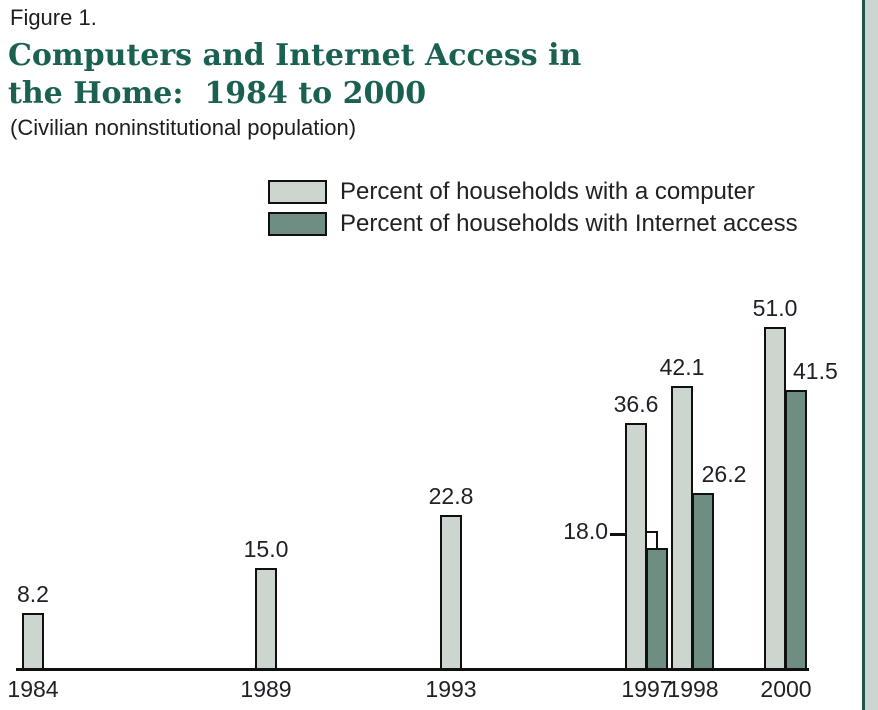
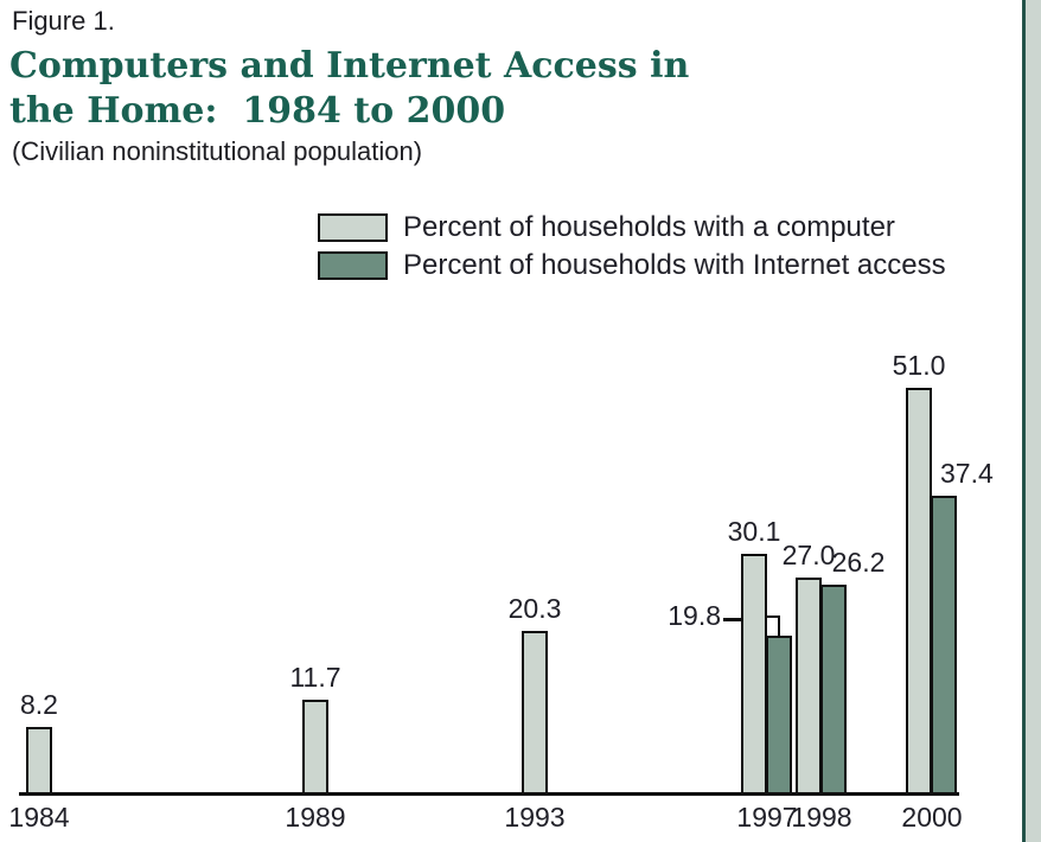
Percent of households with a computer/1989: 15.0 -> 11.7
Percent of households with a computer/1993: 22.8 -> 20.3
Percent of households with a computer/1997: 36.6 -> 30.1
Percent of households with Internet access/1997: 18.0 -> 19.8
Percent of households with a computer/1998: 42.1 -> 27.0
Percent of households with Internet access/2000: 41.5 -> 37.4
